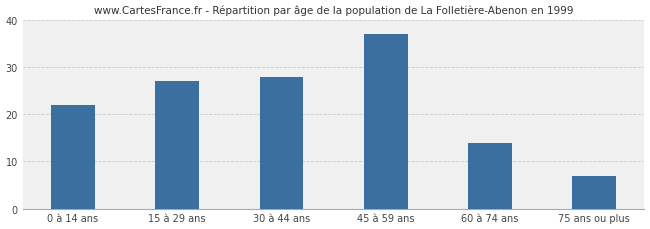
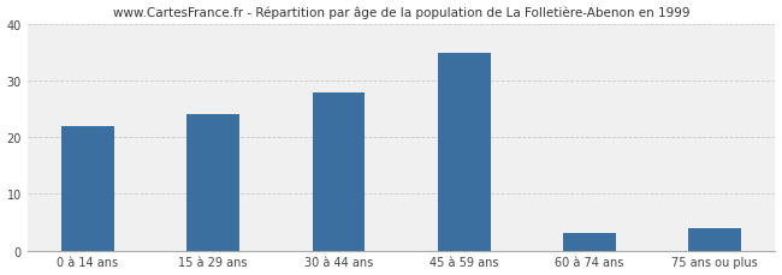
15 à 29 ans: 27 -> 24
45 à 59 ans: 37 -> 35
60 à 74 ans: 14 -> 3
75 ans ou plus: 7 -> 4
